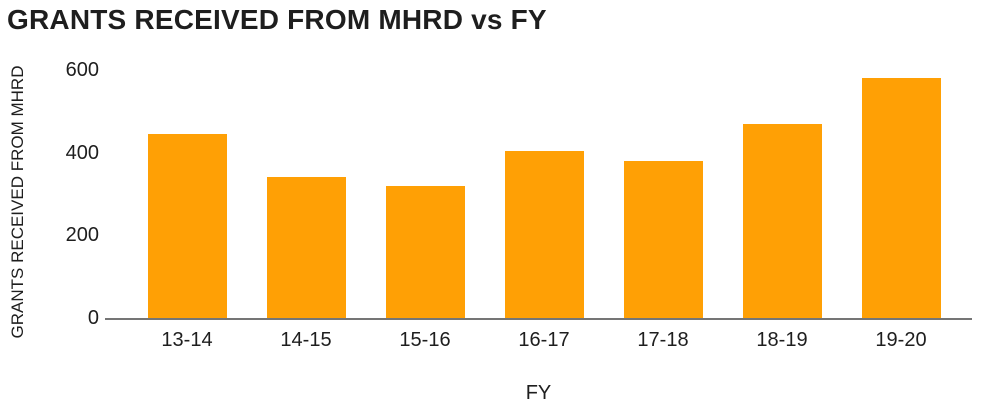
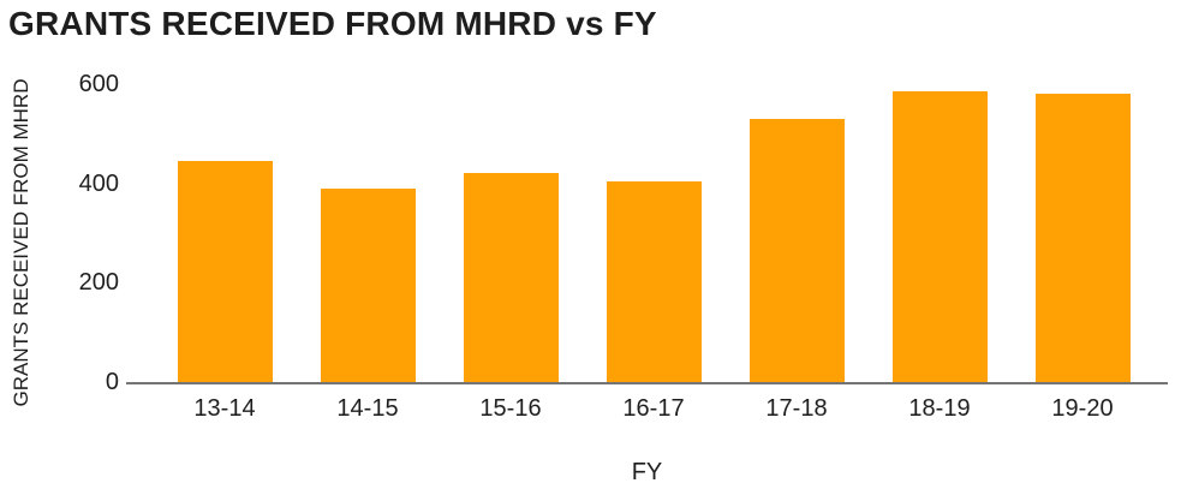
14-15: 340 -> 390
15-16: 320 -> 420
17-18: 380 -> 530
18-19: 470 -> 580
